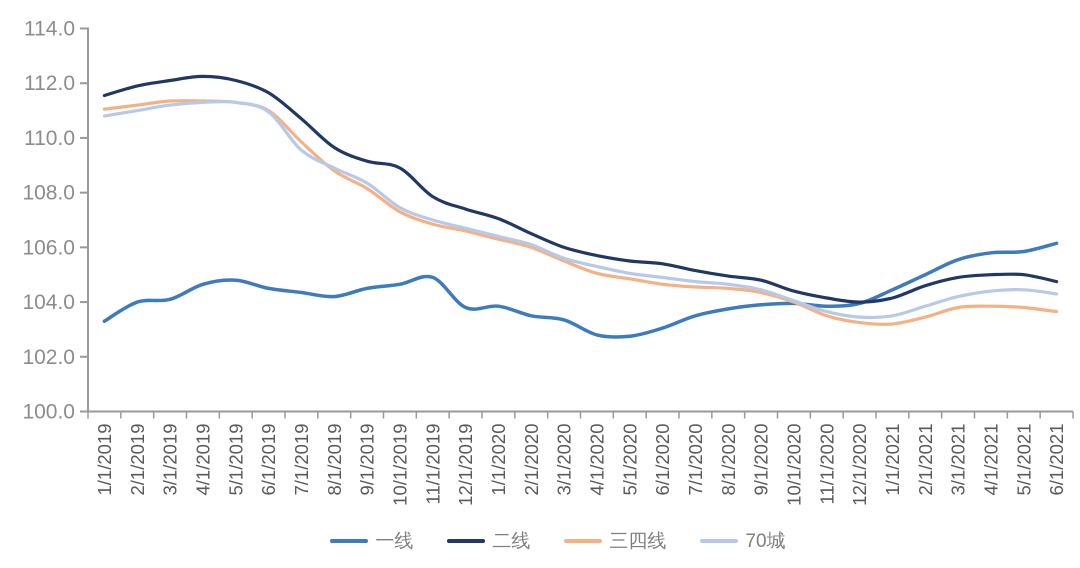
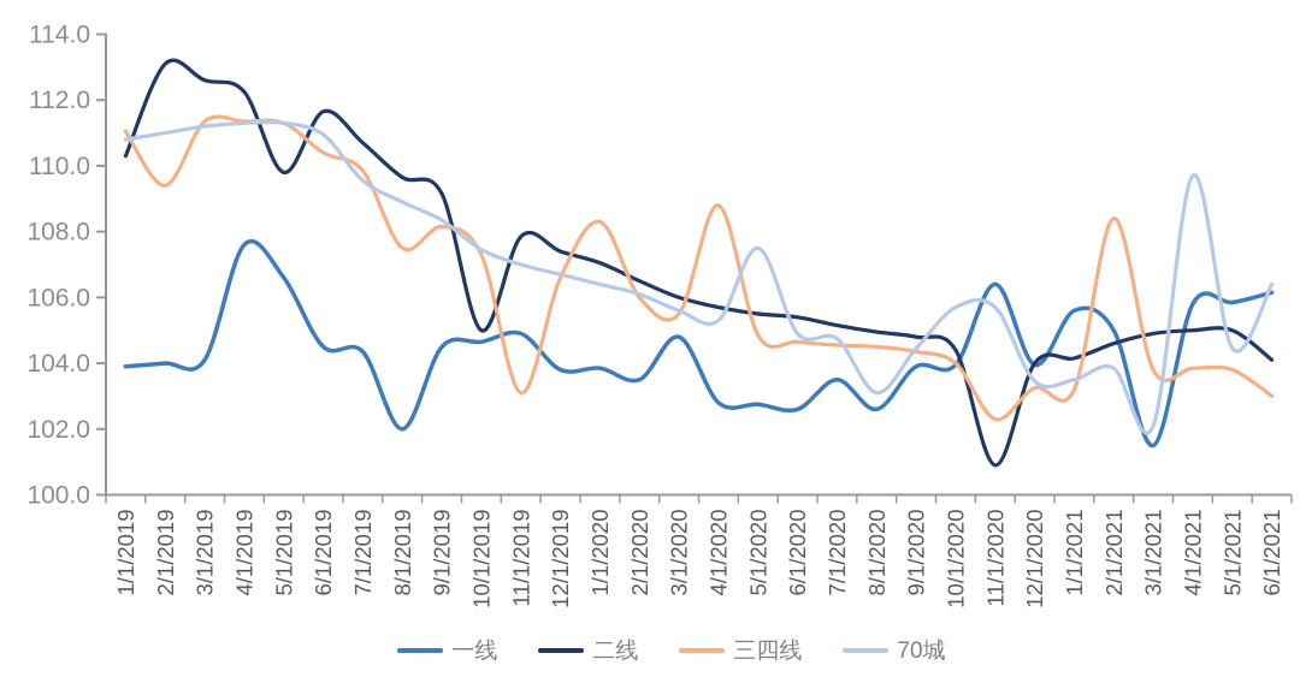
一线/1/1/2019: 103.3 -> 103.9
二线/1/1/2019: 111.5 -> 110.3
二线/2/1/2019: 111.9 -> 113.1
三四线/2/1/2019: 111.2 -> 109.4
二线/3/1/2019: 112.1 -> 112.6
一线/4/1/2019: 104.7 -> 107.6
一线/5/1/2019: 104.8 -> 106.6
二线/5/1/2019: 112.1 -> 109.8
三四线/6/1/2019: 111.0 -> 110.4
一线/8/1/2019: 104.2 -> 102.0
三四线/8/1/2019: 108.8 -> 107.5
二线/10/1/2019: 108.9 -> 105.0
三四线/11/1/2019: 106.8 -> 103.1
三四线/1/1/2020: 106.3 -> 108.3
一线/3/1/2020: 103.3 -> 104.8
三四线/4/1/2020: 105.0 -> 108.8
70城/5/1/2020: 105.0 -> 107.5
一线/6/1/2020: 103.0 -> 102.6
一线/8/1/2020: 103.8 -> 102.6
70城/8/1/2020: 104.7 -> 103.1
70城/10/1/2020: 104.0 -> 105.7
一线/11/1/2020: 103.8 -> 106.4
二线/11/1/2020: 104.2 -> 100.9
三四线/11/1/2020: 103.5 -> 102.3
70城/11/1/2020: 103.7 -> 105.7
一线/1/1/2021: 104.5 -> 105.6
三四线/2/1/2021: 103.5 -> 108.4
一线/3/1/2021: 105.5 -> 101.5
70城/3/1/2021: 104.2 -> 102.1
70城/4/1/2021: 104.4 -> 109.7
二线/6/1/2021: 104.8 -> 104.1
三四线/6/1/2021: 103.7 -> 103.0
70城/6/1/2021: 104.3 -> 106.4
